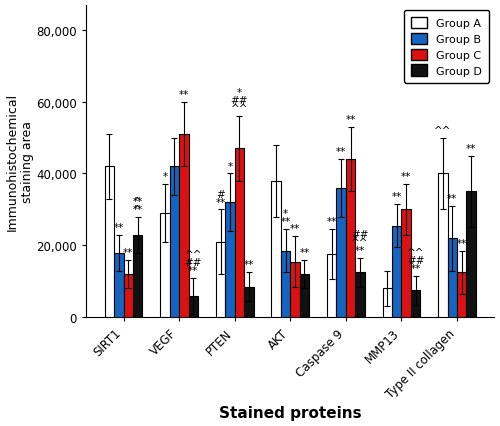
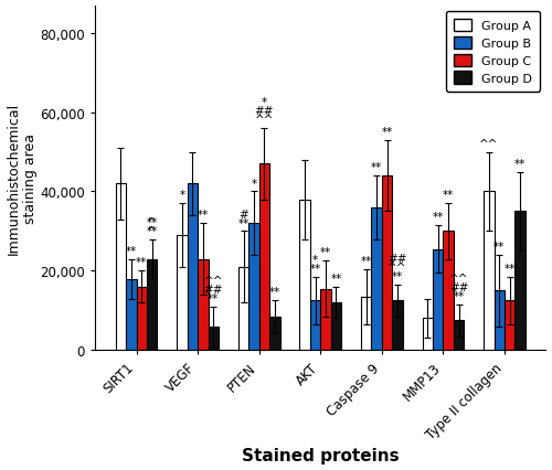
Group C/SIRT1: 12,000 -> 16,000
Group C/VEGF: 51,000 -> 23,000
Group B/AKT: 18,500 -> 12,500
Group A/Caspase 9: 17,500 -> 13,500
Group B/Type II collagen: 22,000 -> 15,000
